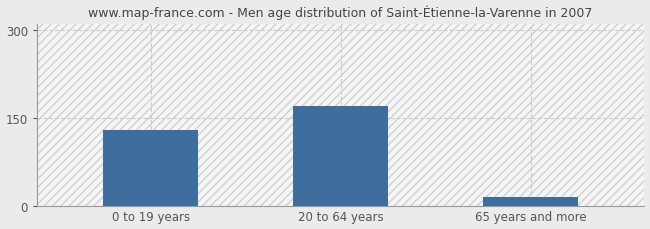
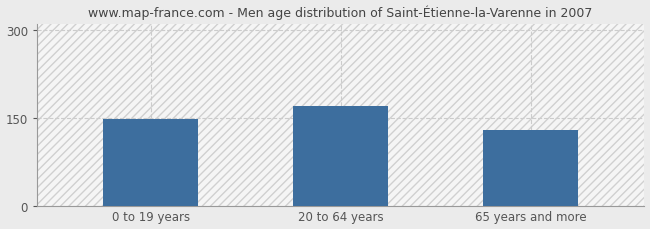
0 to 19 years: 130 -> 148
65 years and more: 15 -> 130
